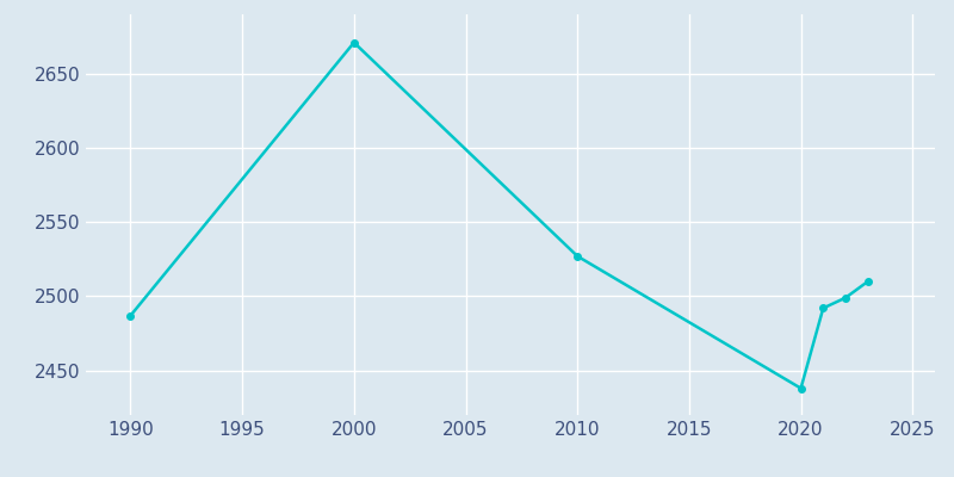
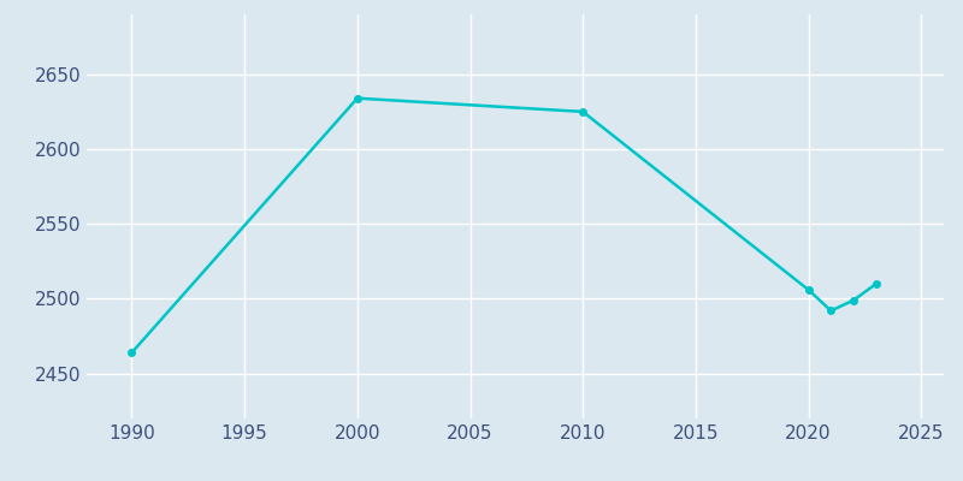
1990: 2487 -> 2464
2000: 2671 -> 2634
2010: 2527 -> 2625
2020: 2438 -> 2506
